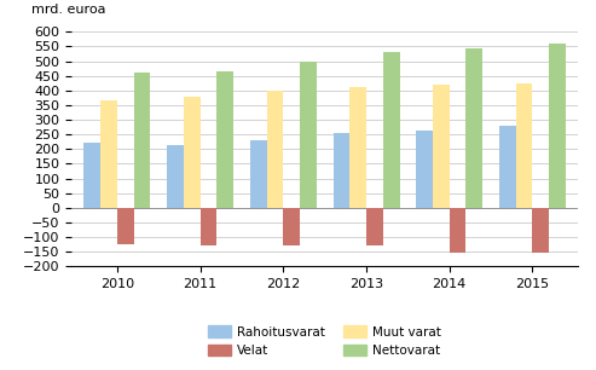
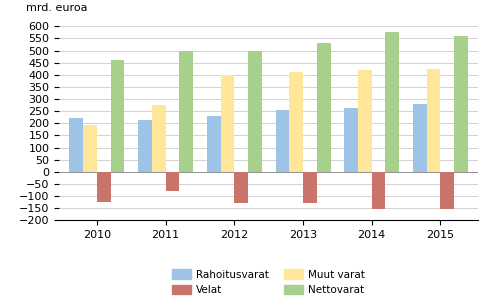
Muut varat/2010: 365 -> 195
Muut varat/2011: 380 -> 275
Velat/2011: -130 -> -80
Nettovarat/2011: 465 -> 500
Nettovarat/2014: 545 -> 575
